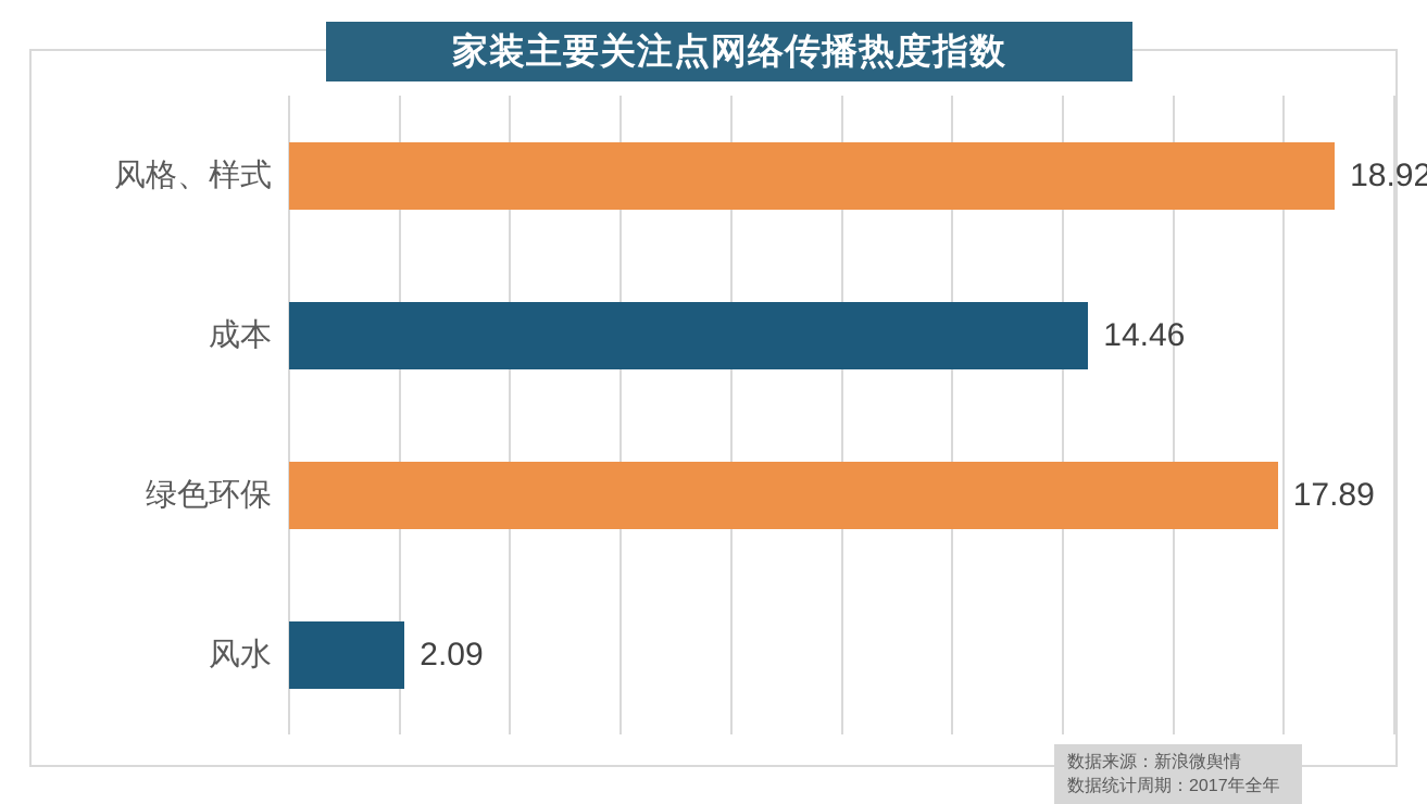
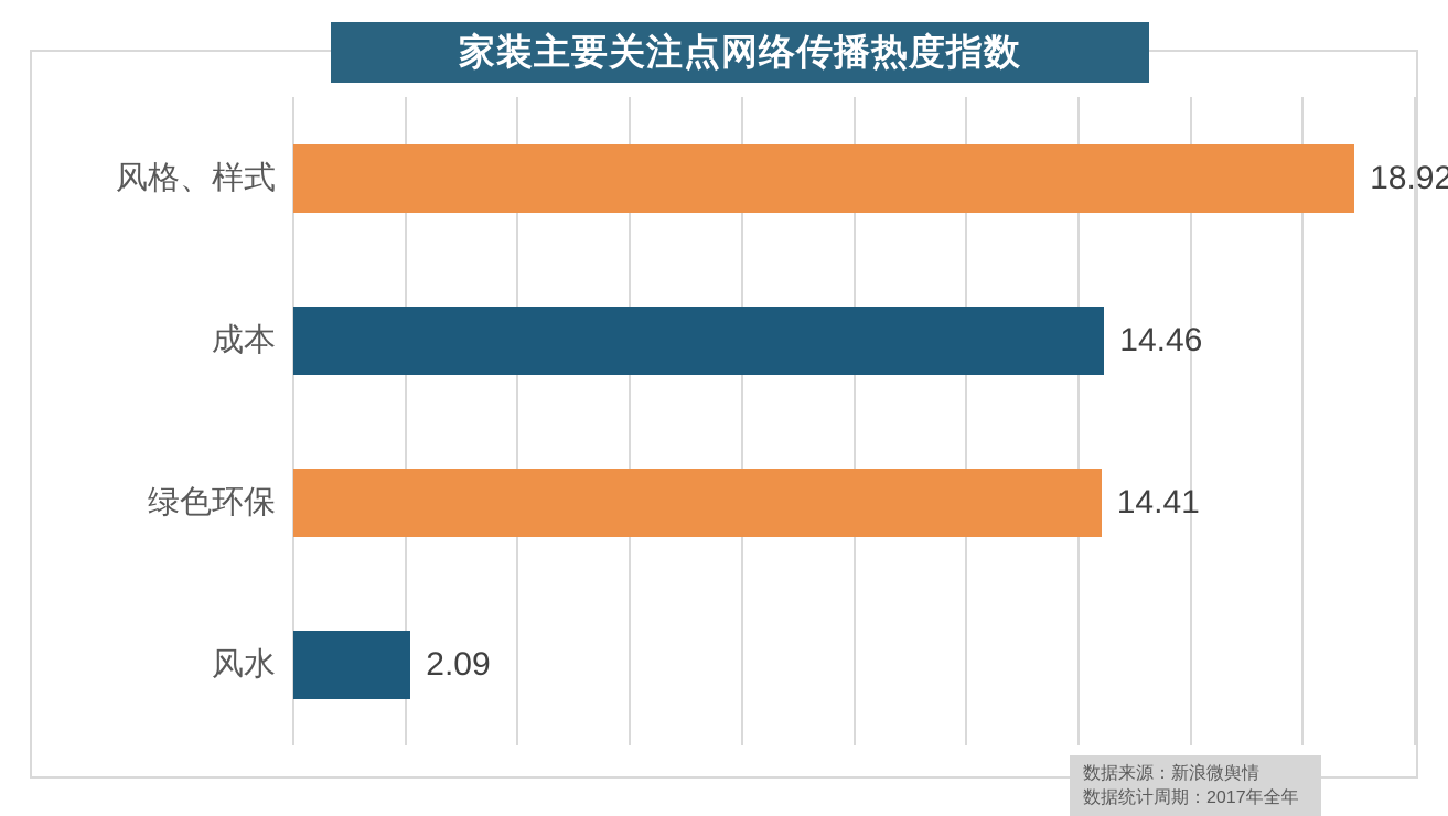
绿色环保: 17.89 -> 14.41
